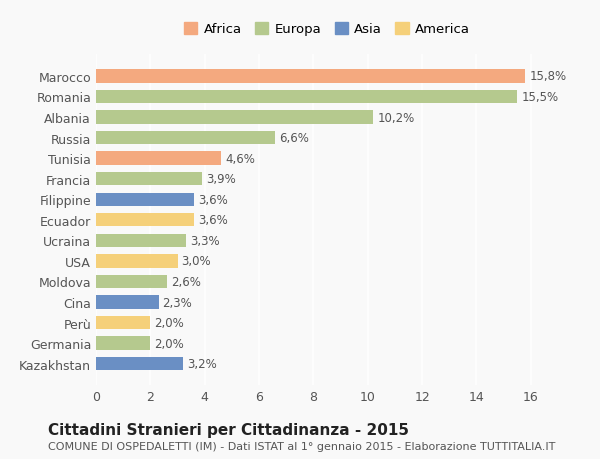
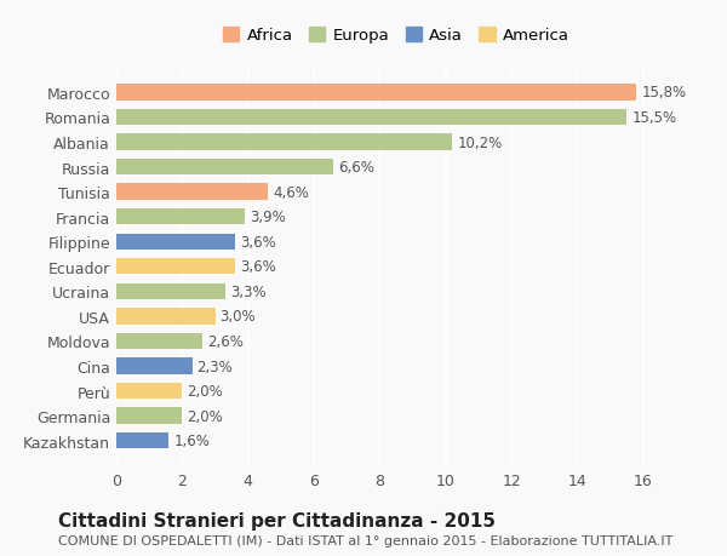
Kazakhstan: 3,2% -> 1,6%
